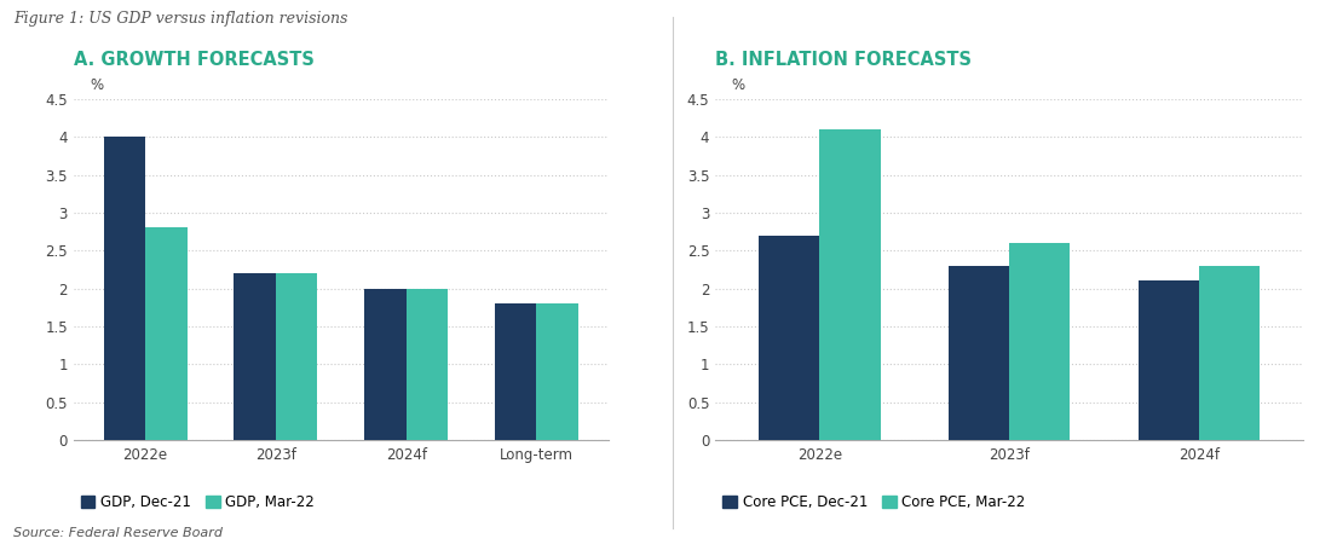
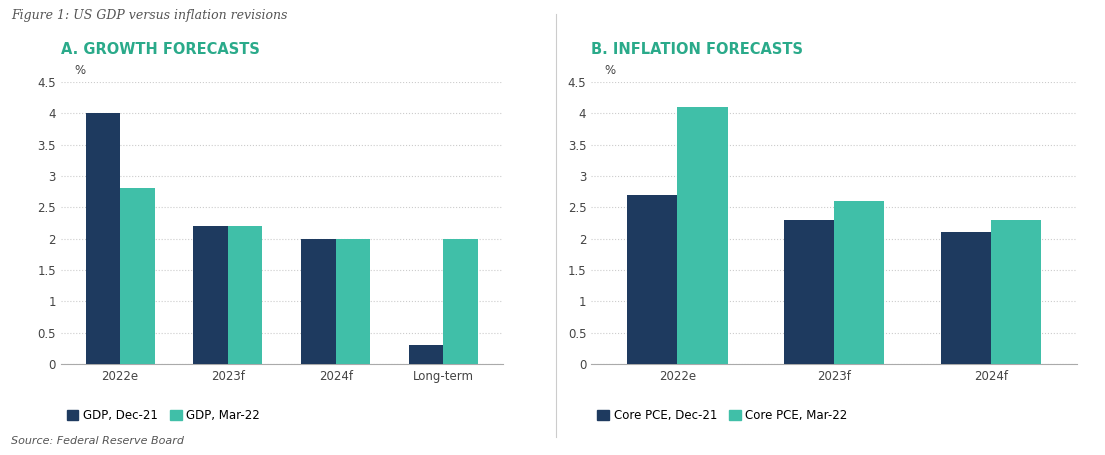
GDP, Dec-21/Long-term: 1.8 -> 0.3
GDP, Mar-22/Long-term: 1.8 -> 2.0
